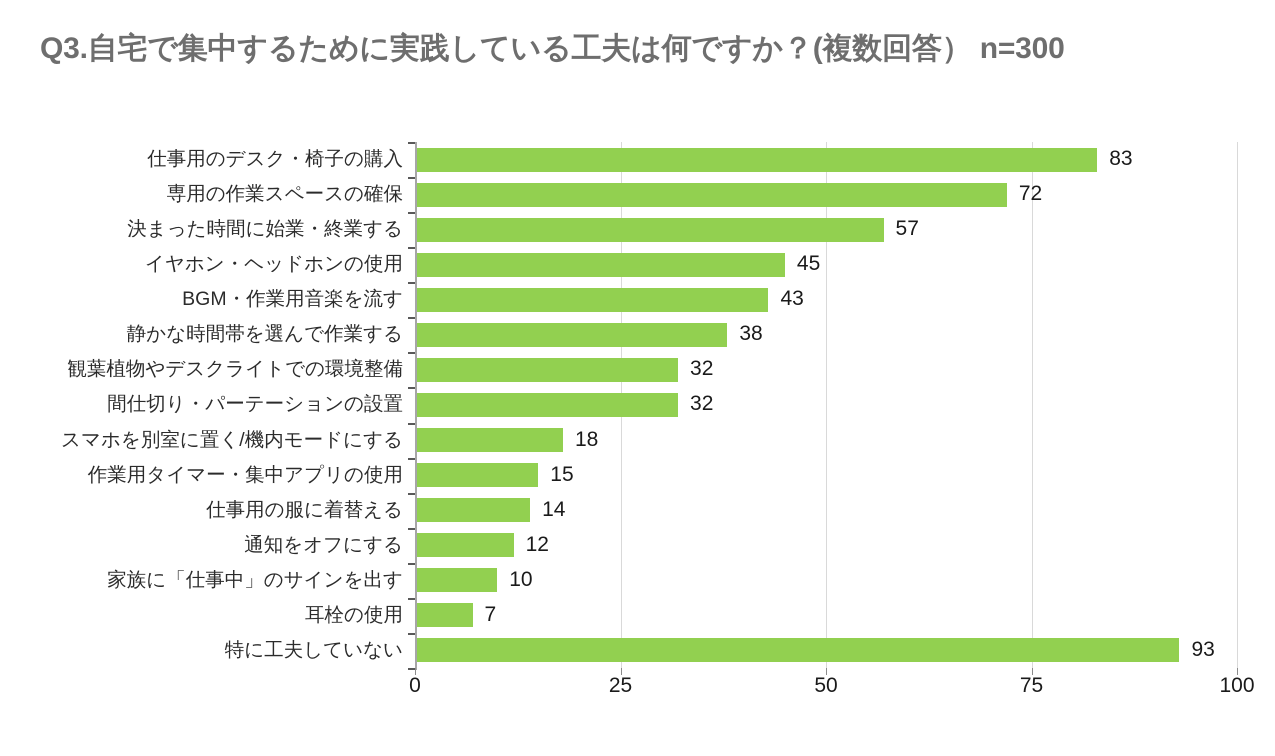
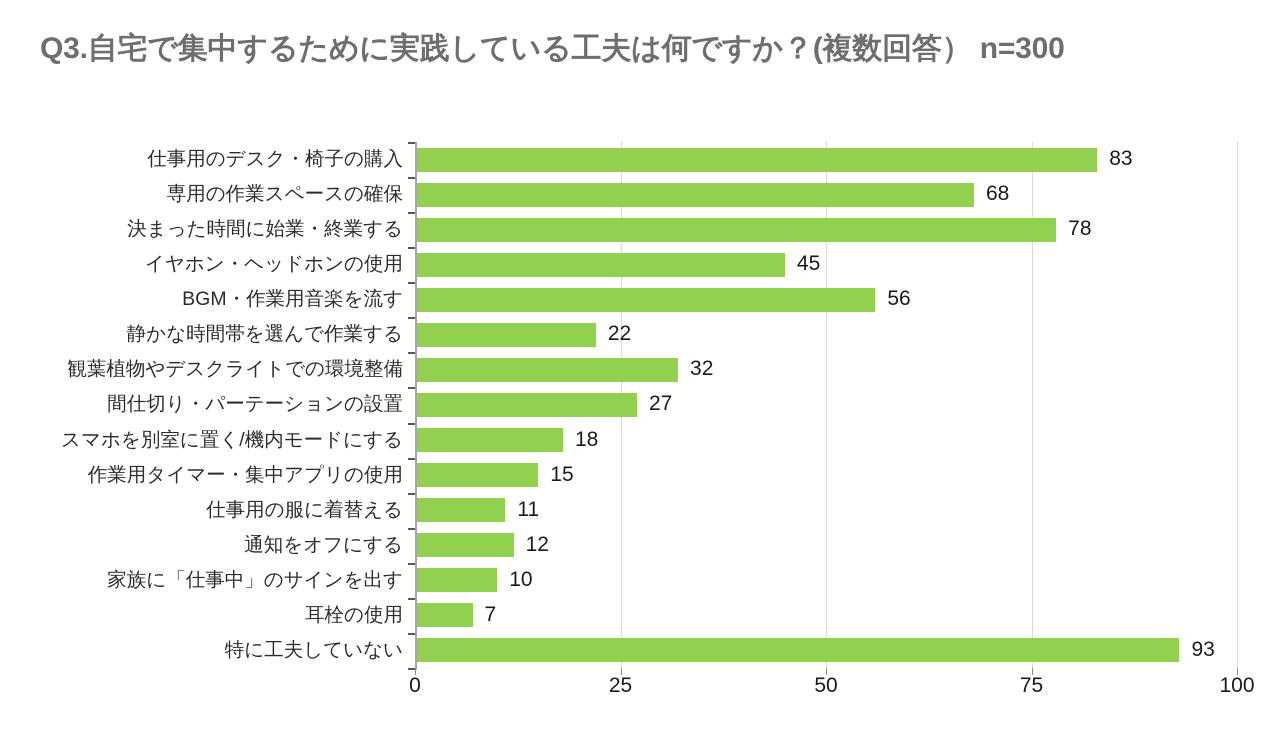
専用の作業スペースの確保: 72 -> 68
決まった時間に始業・終業する: 57 -> 78
BGM・作業用音楽を流す: 43 -> 56
静かな時間帯を選んで作業する: 38 -> 22
間仕切り・パーテーションの設置: 32 -> 27
仕事用の服に着替える: 14 -> 11
